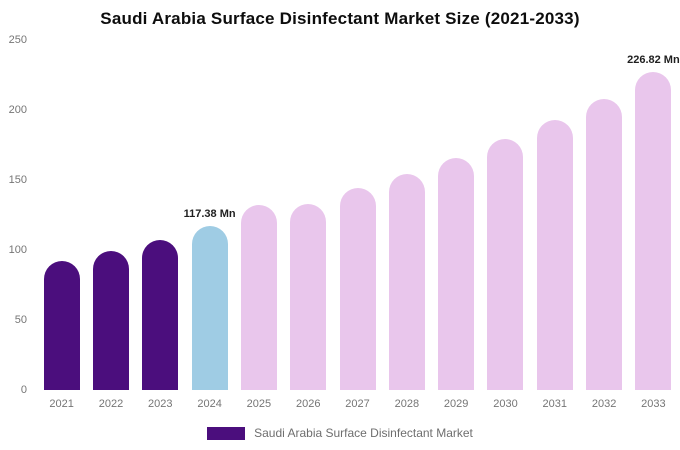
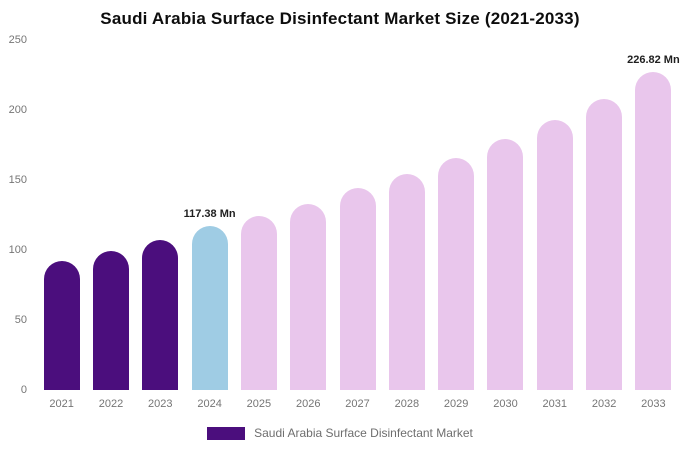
2025: 132 -> 124
